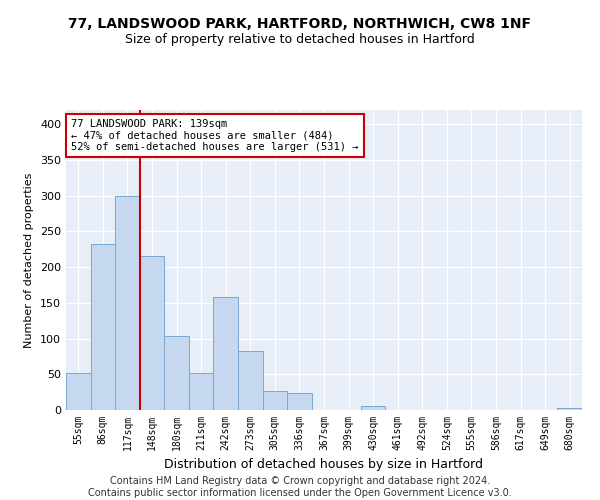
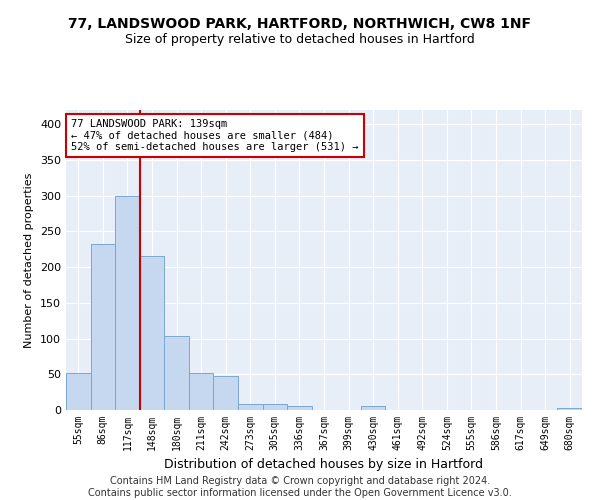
242sqm: 158 -> 48
273sqm: 82 -> 9
305sqm: 26 -> 9
336sqm: 24 -> 6
